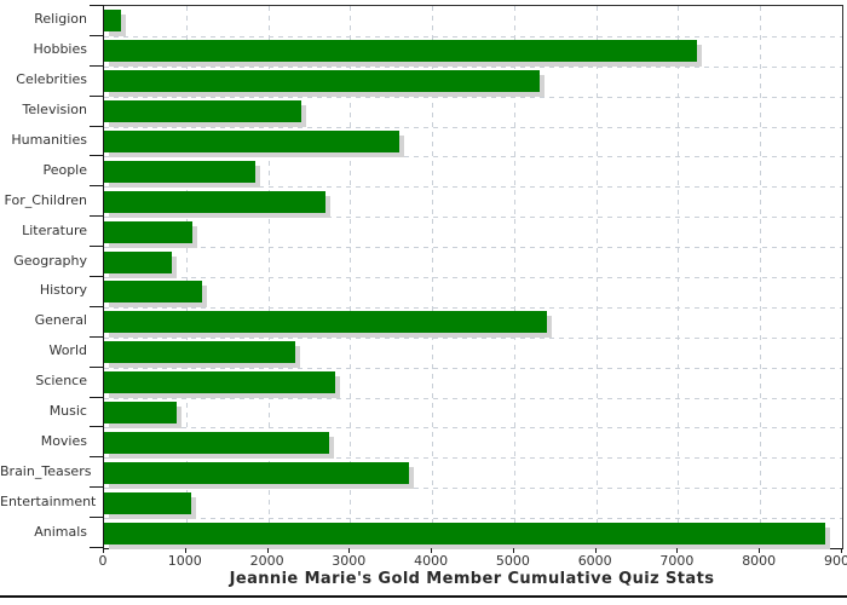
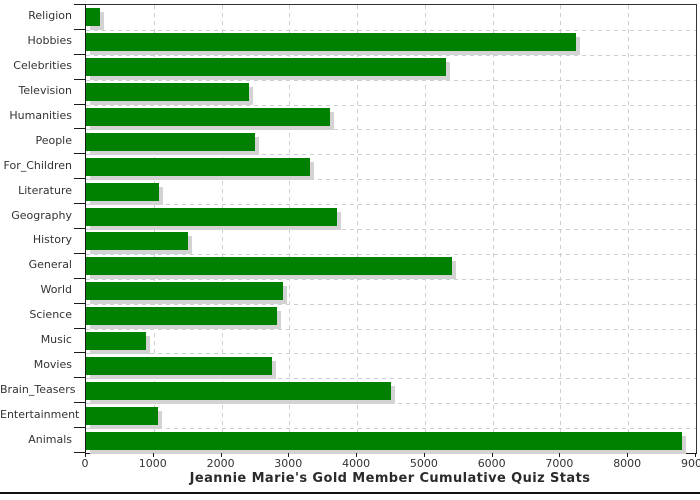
People: 1800 -> 2500
For_Children: 2700 -> 3300
Geography: 800 -> 3700
History: 1200 -> 1500
World: 2300 -> 2900
Brain_Teasers: 3700 -> 4500
